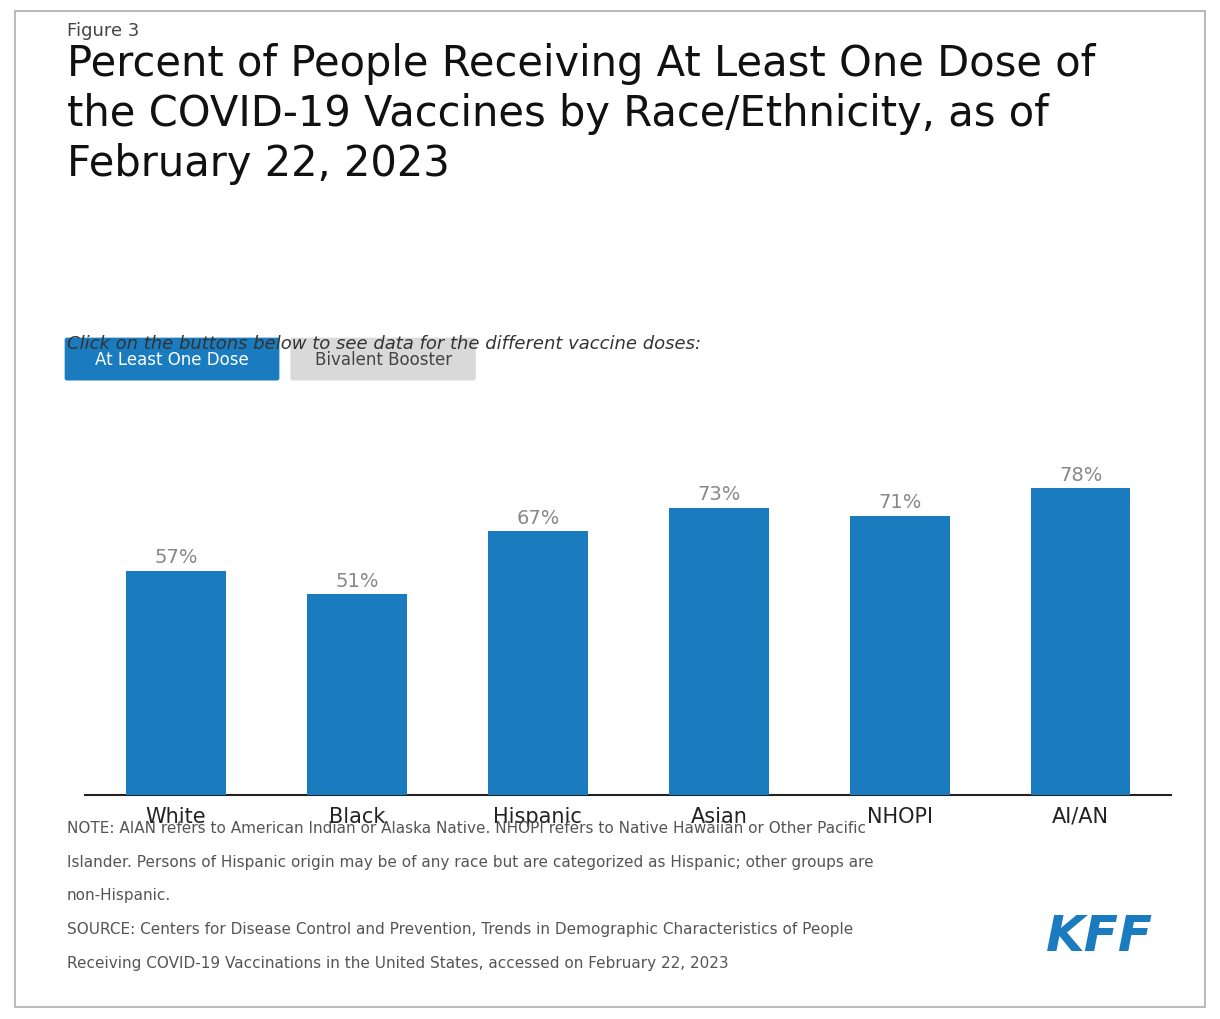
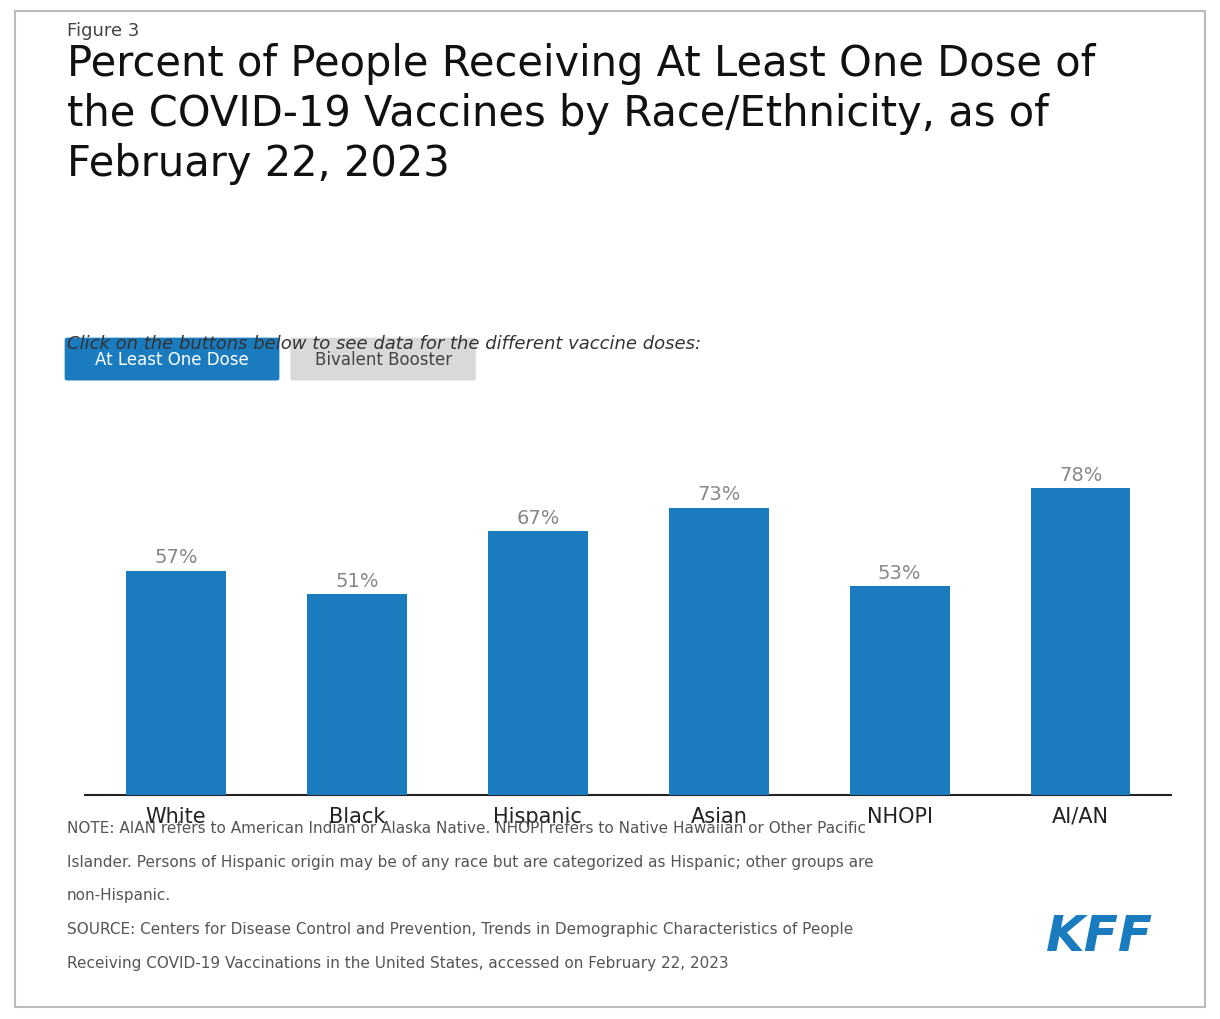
NHOPI: 71% -> 53%
